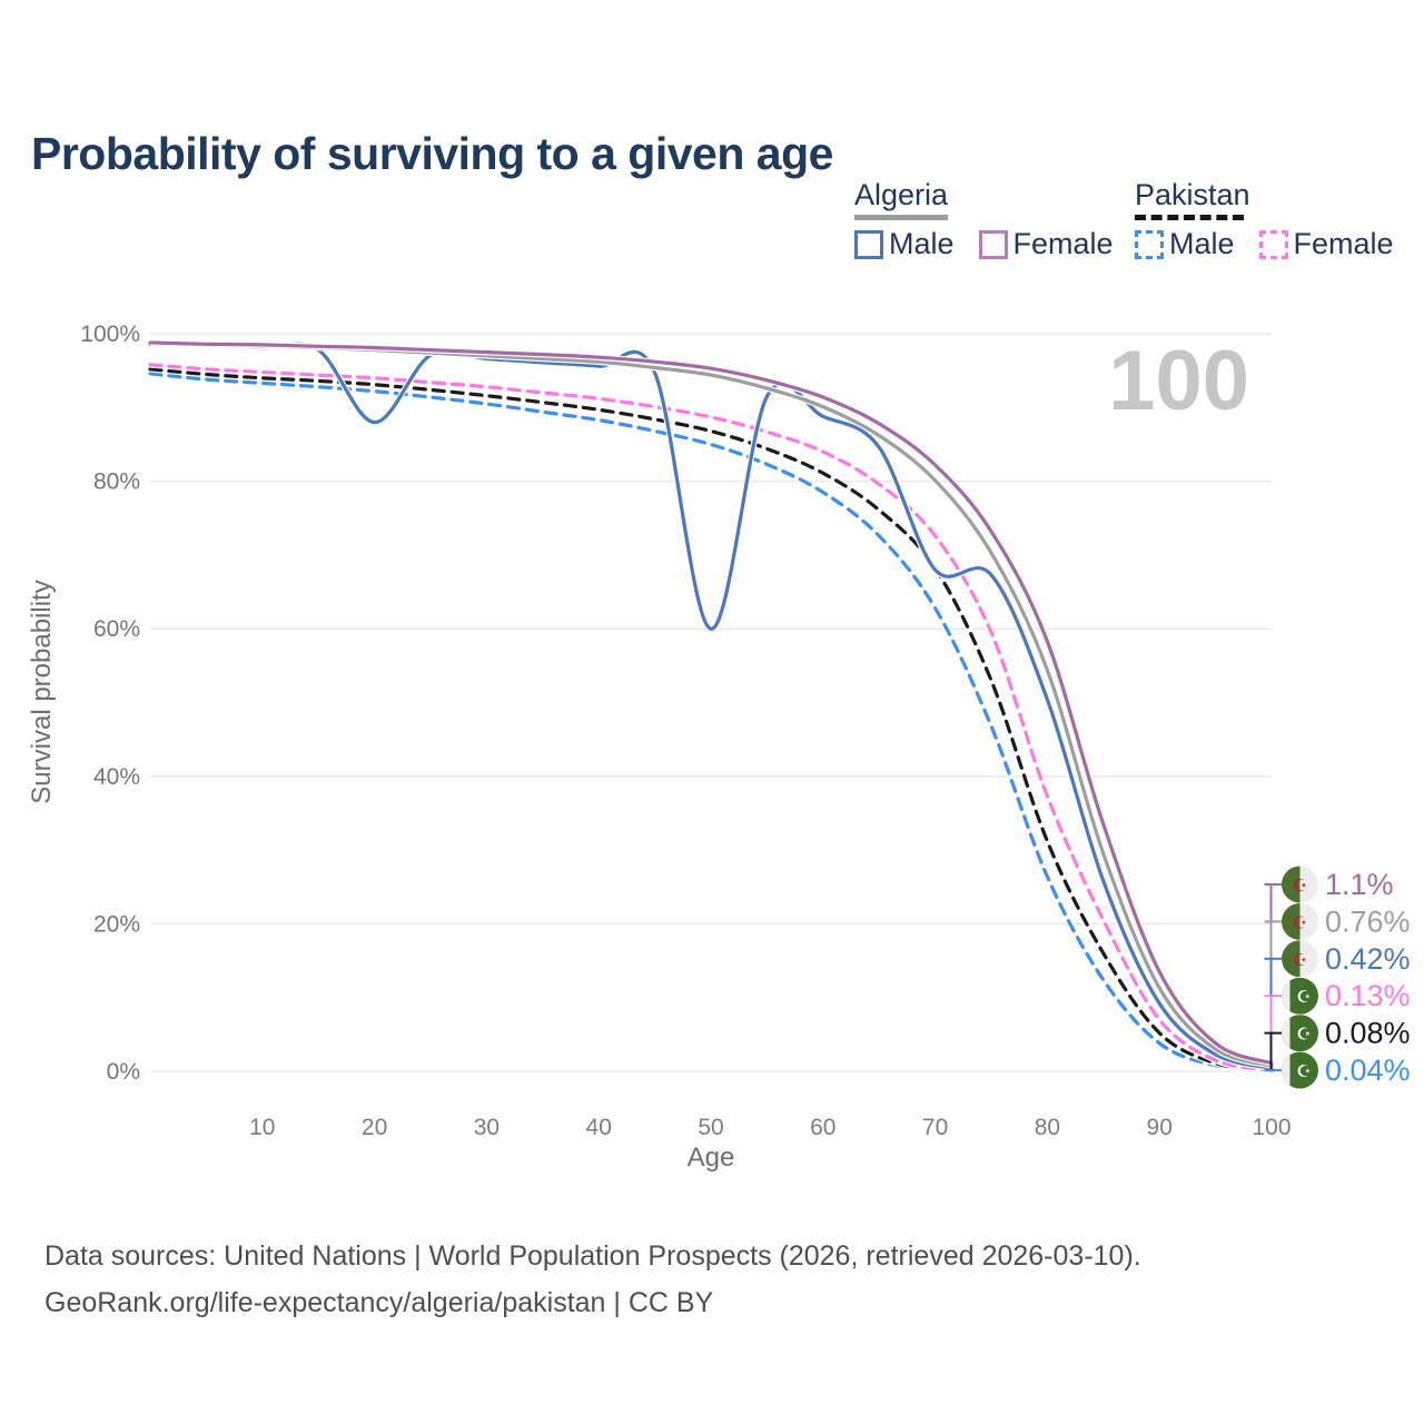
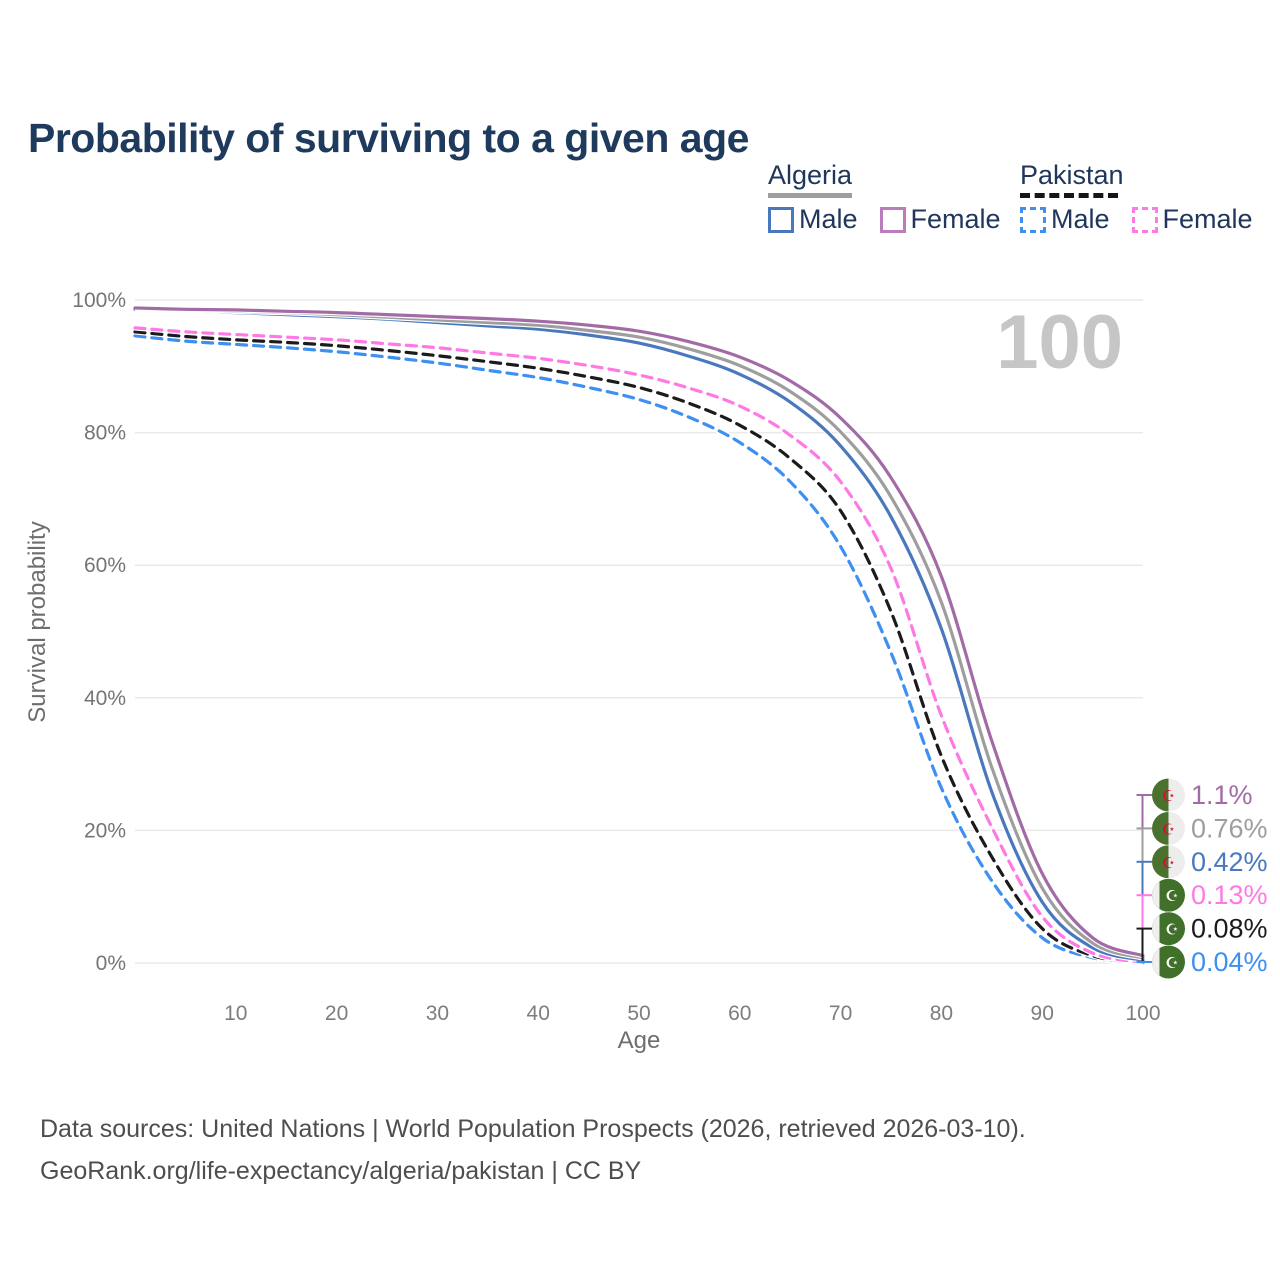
Algeria Male/20: 88% -> 98%
Algeria Male/50: 60% -> 94%
Algeria Male/70: 68% -> 78%
